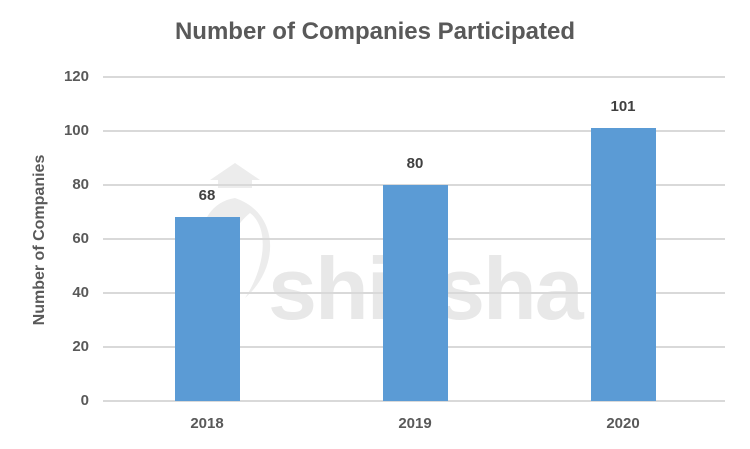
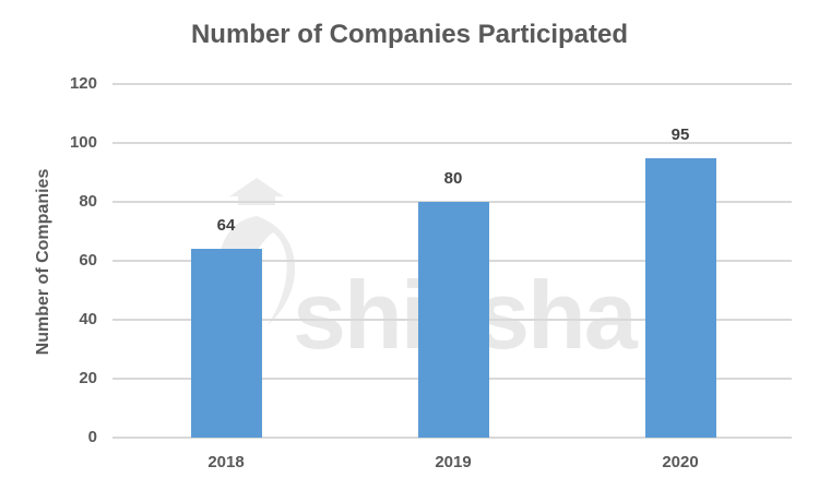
2018: 68 -> 64
2020: 101 -> 95
